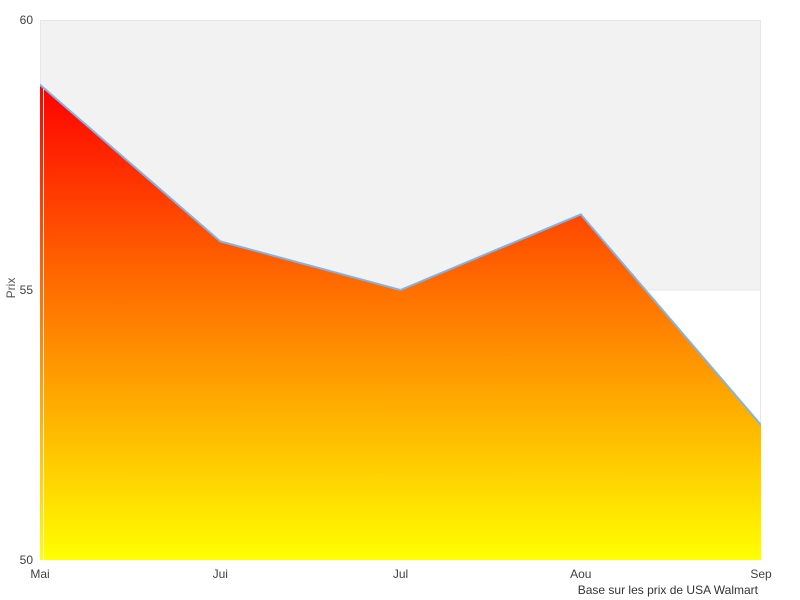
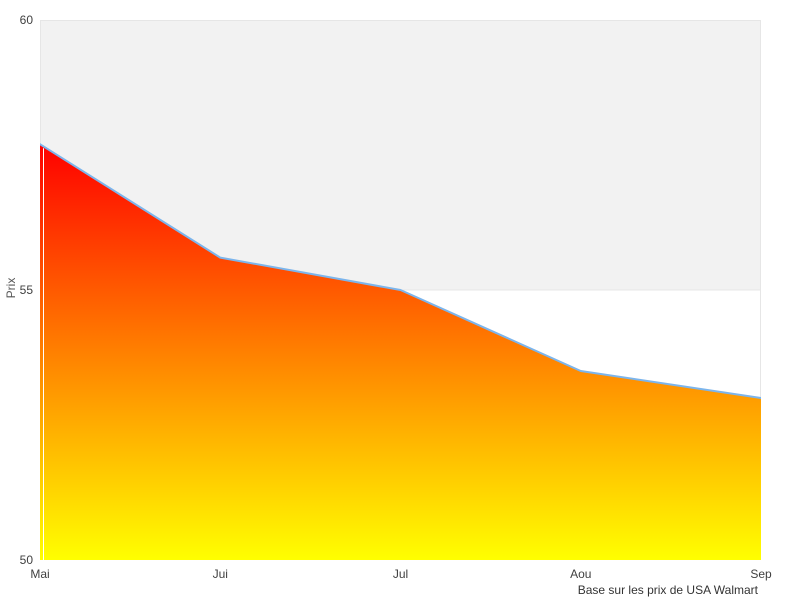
Mai: 58.8 -> 57.7
Jui: 55.9 -> 55.6
Aou: 56.4 -> 53.5
Sep: 52.5 -> 53.0
